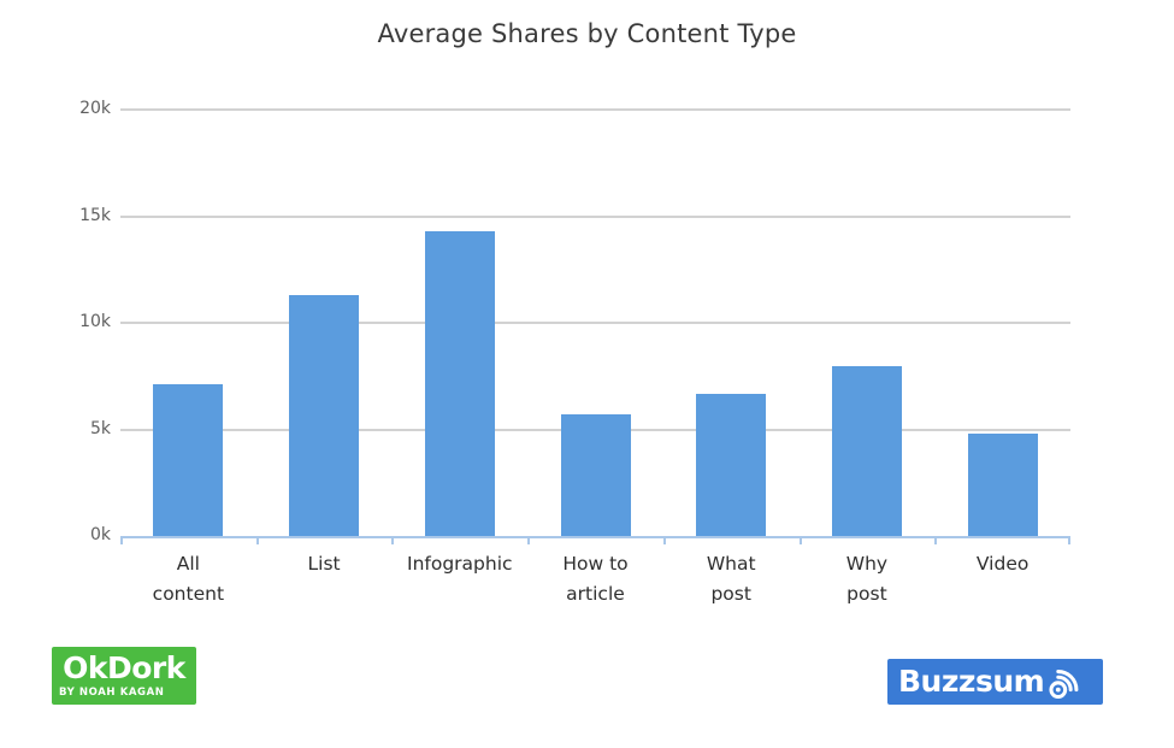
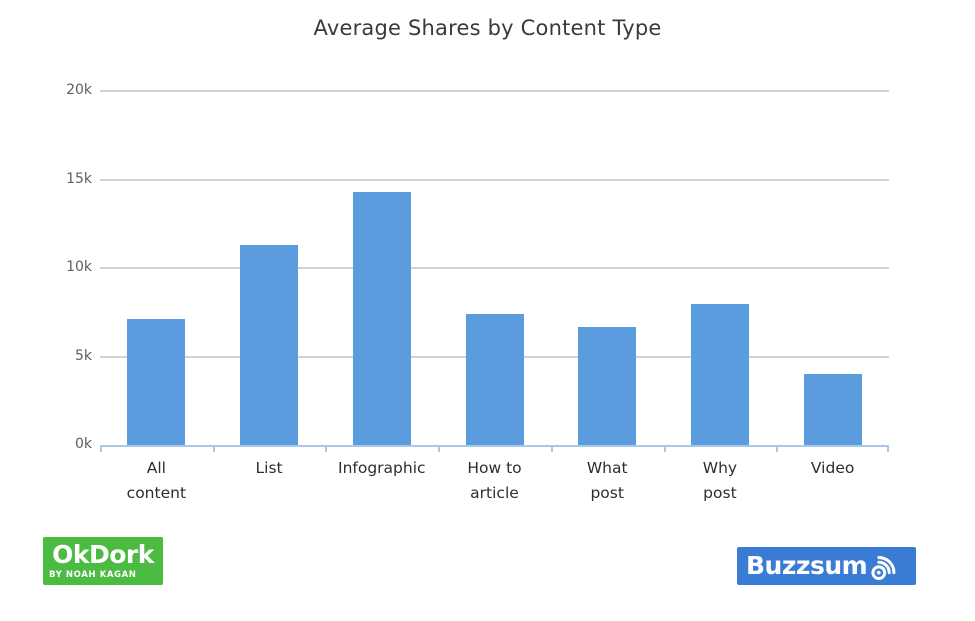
How to article: 5.7k -> 7.4k
Video: 4.8k -> 4.0k
